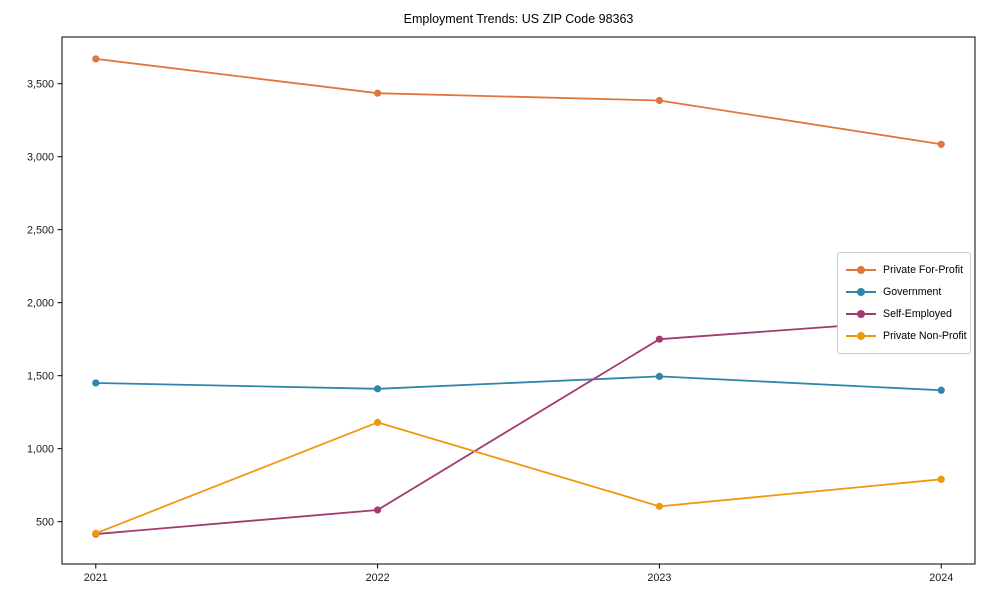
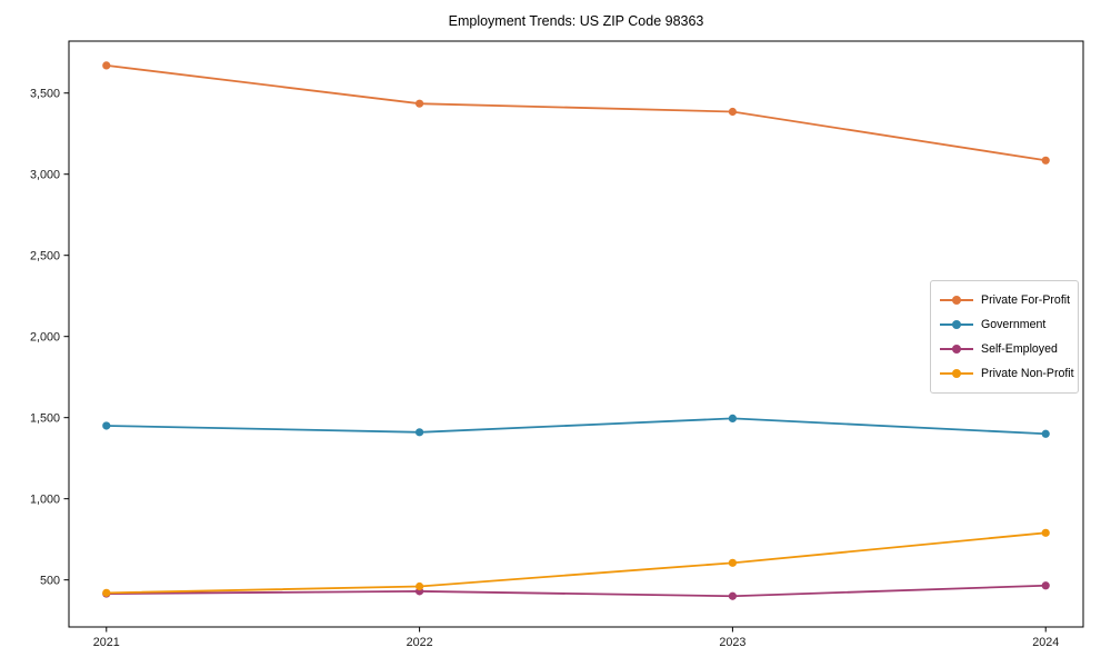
Self-Employed/2022: 580 -> 430
Private Non-Profit/2022: 1180 -> 460
Self-Employed/2023: 1750 -> 400
Self-Employed/2024: 1890 -> 460
